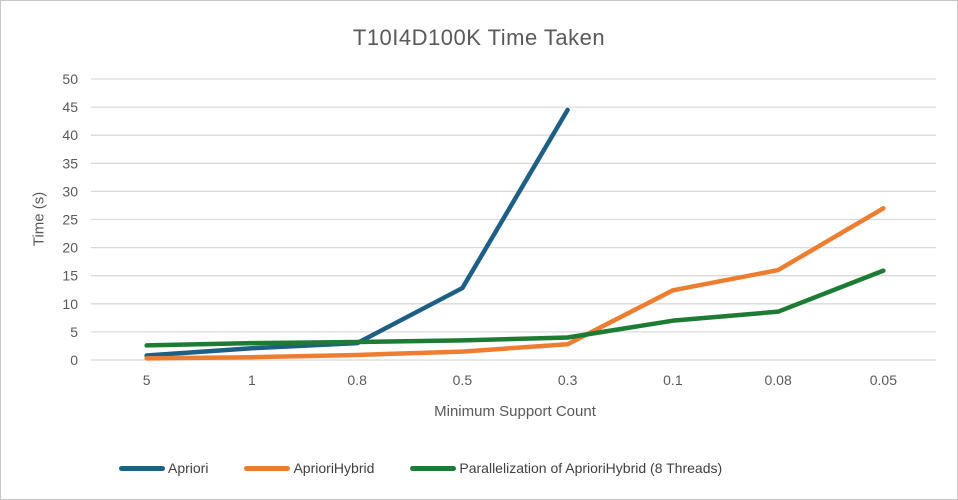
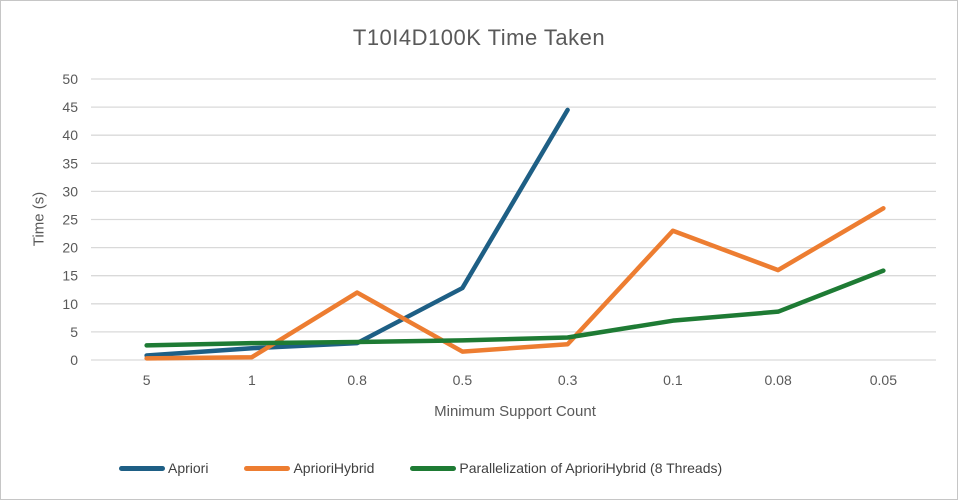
AprioriHybrid/0.8: 1 -> 12
AprioriHybrid/0.1: 12 -> 23
